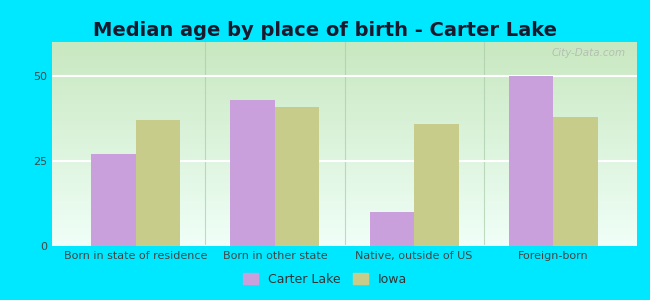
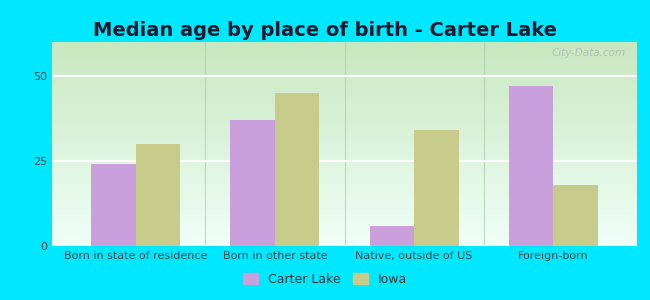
Carter Lake/Born in state of residence: 27 -> 24
Iowa/Born in state of residence: 37 -> 30
Carter Lake/Born in other state: 43 -> 37
Iowa/Born in other state: 41 -> 45
Carter Lake/Native, outside of US: 10 -> 6
Iowa/Native, outside of US: 36 -> 34
Carter Lake/Foreign-born: 50 -> 47
Iowa/Foreign-born: 38 -> 18
